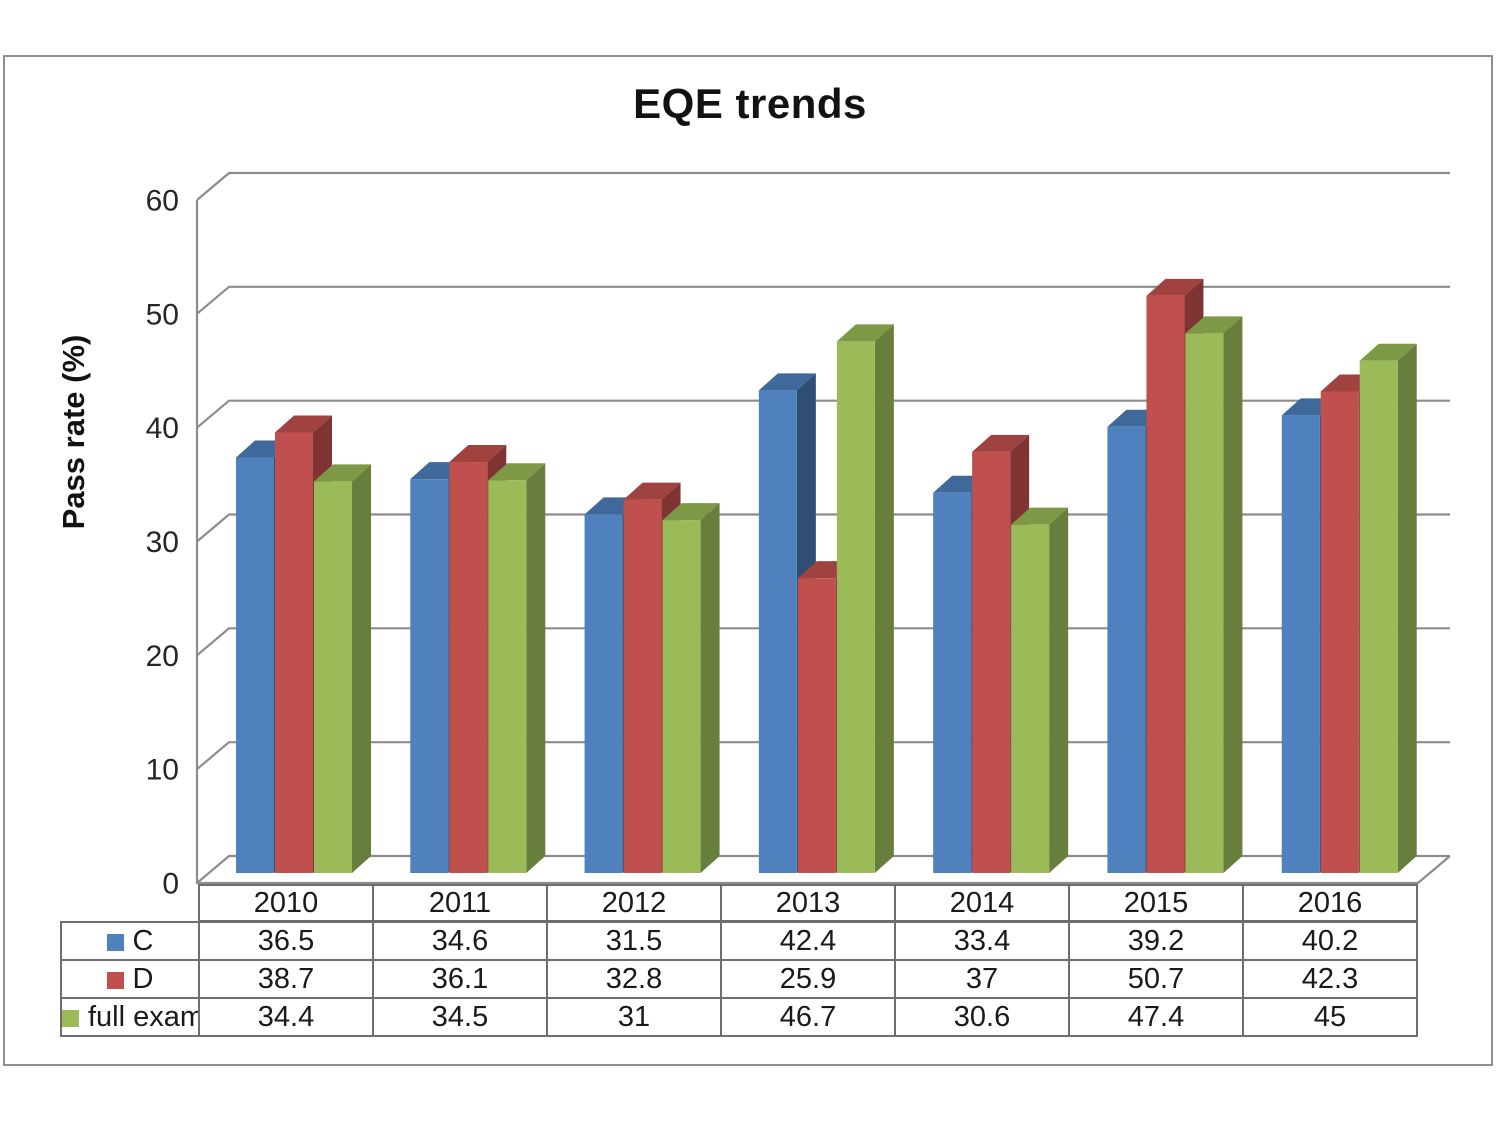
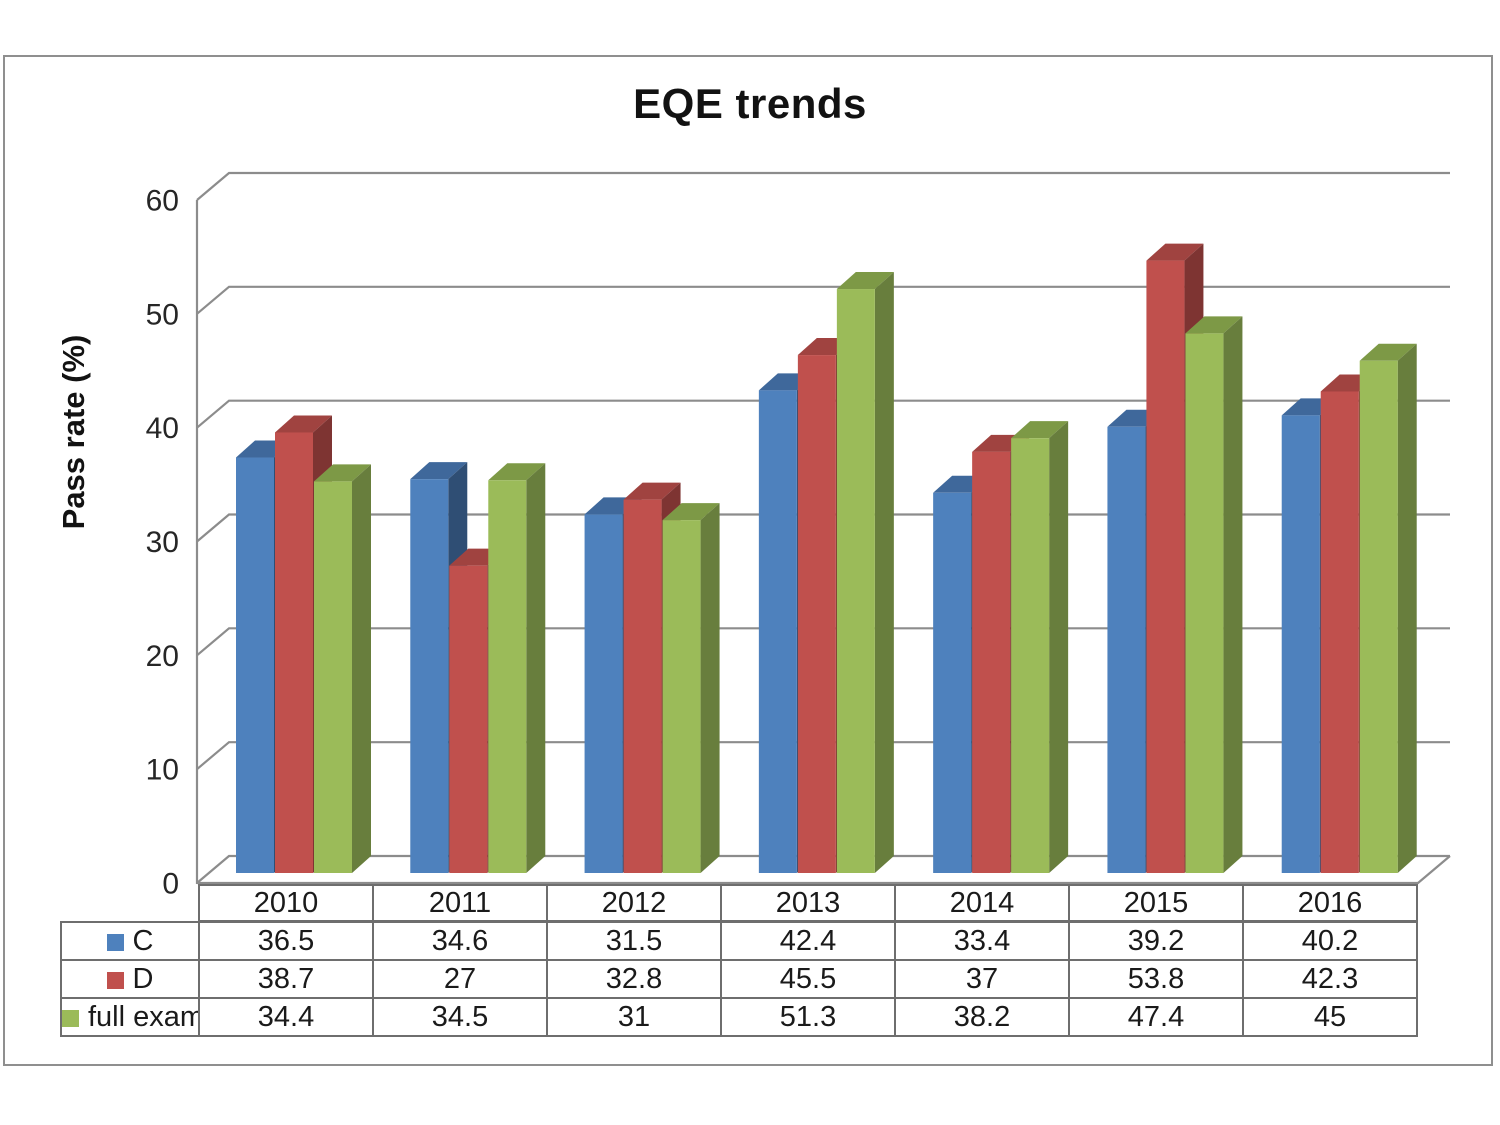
D/2011: 36.1 -> 27
D/2013: 25.9 -> 45.5
full exam/2013: 46.7 -> 51.3
full exam/2014: 30.6 -> 38.2
D/2015: 50.7 -> 53.8
